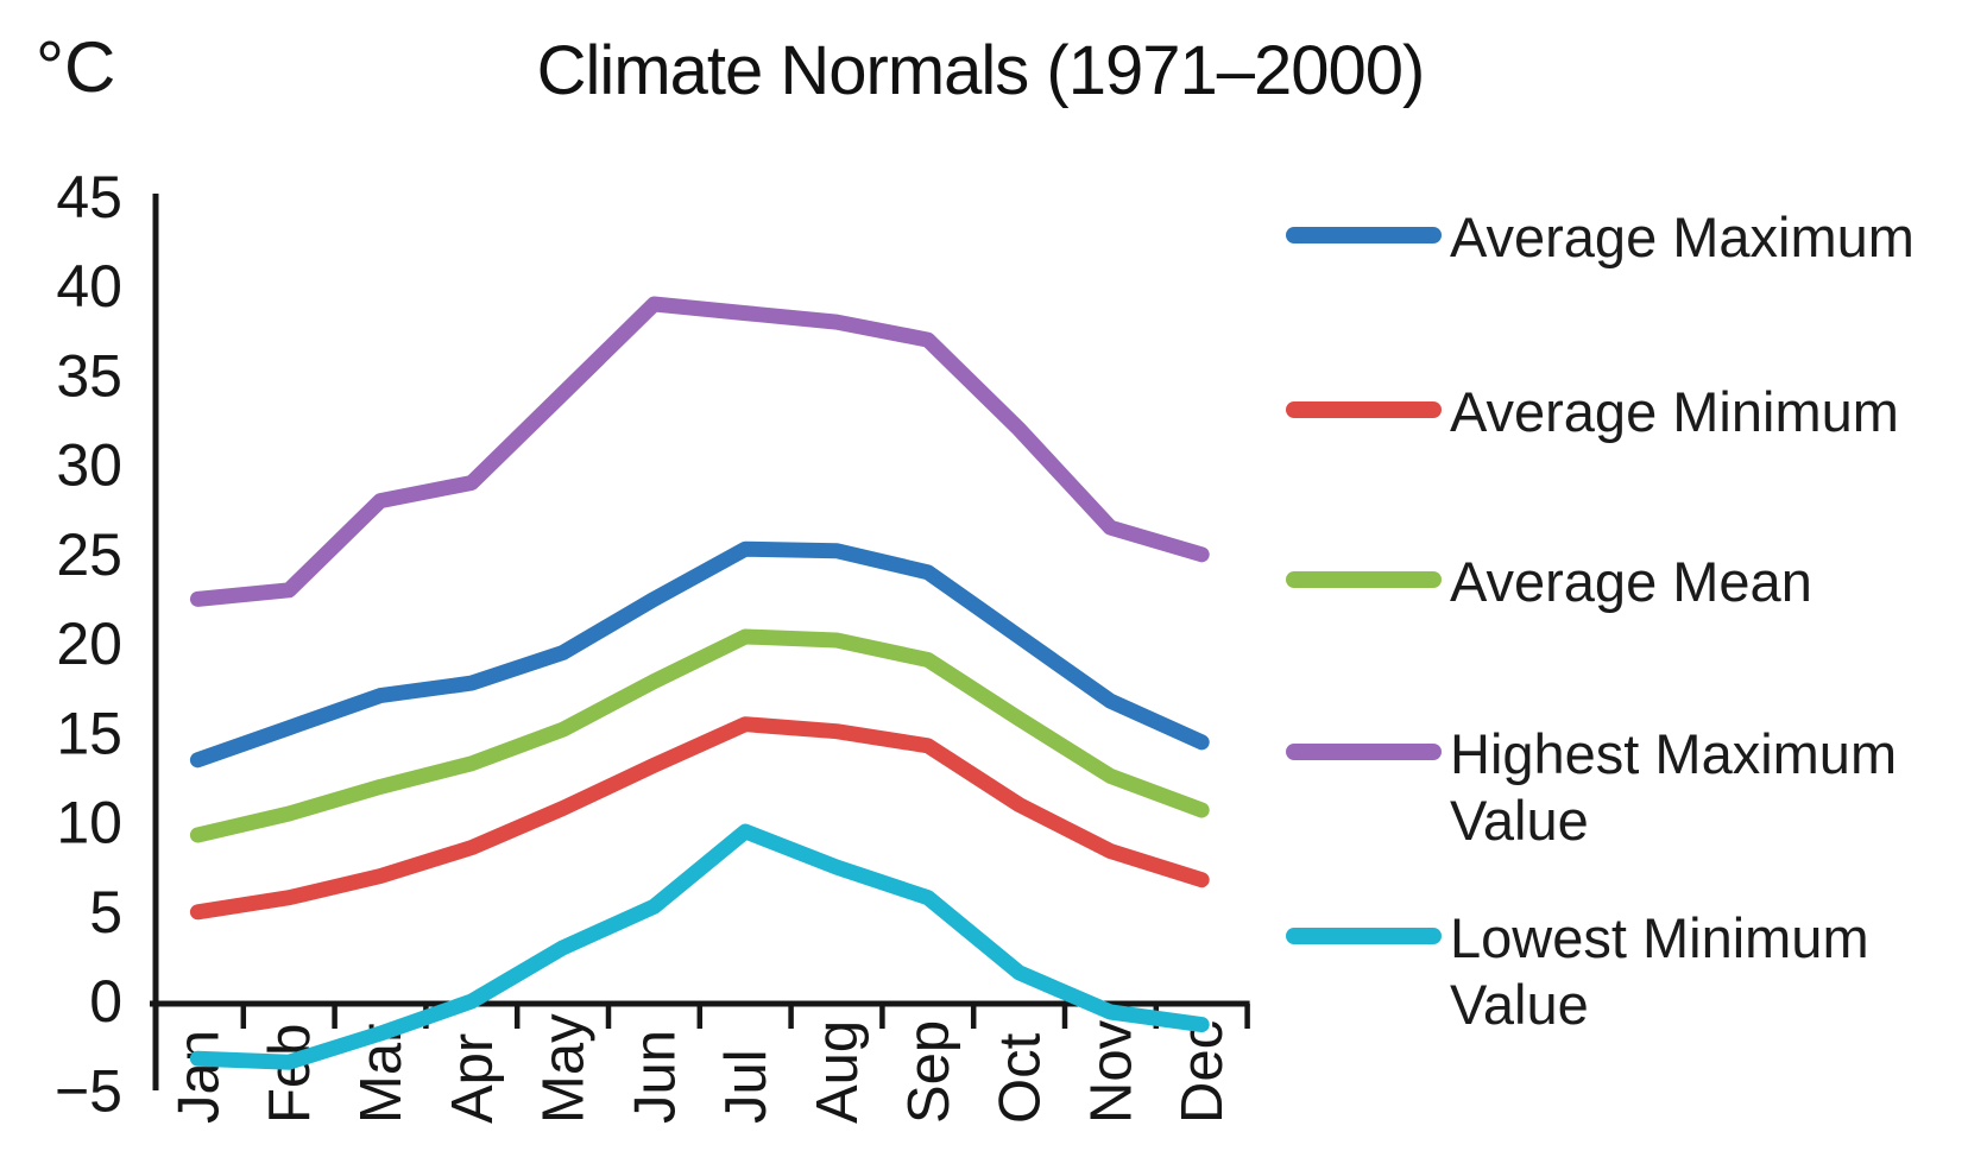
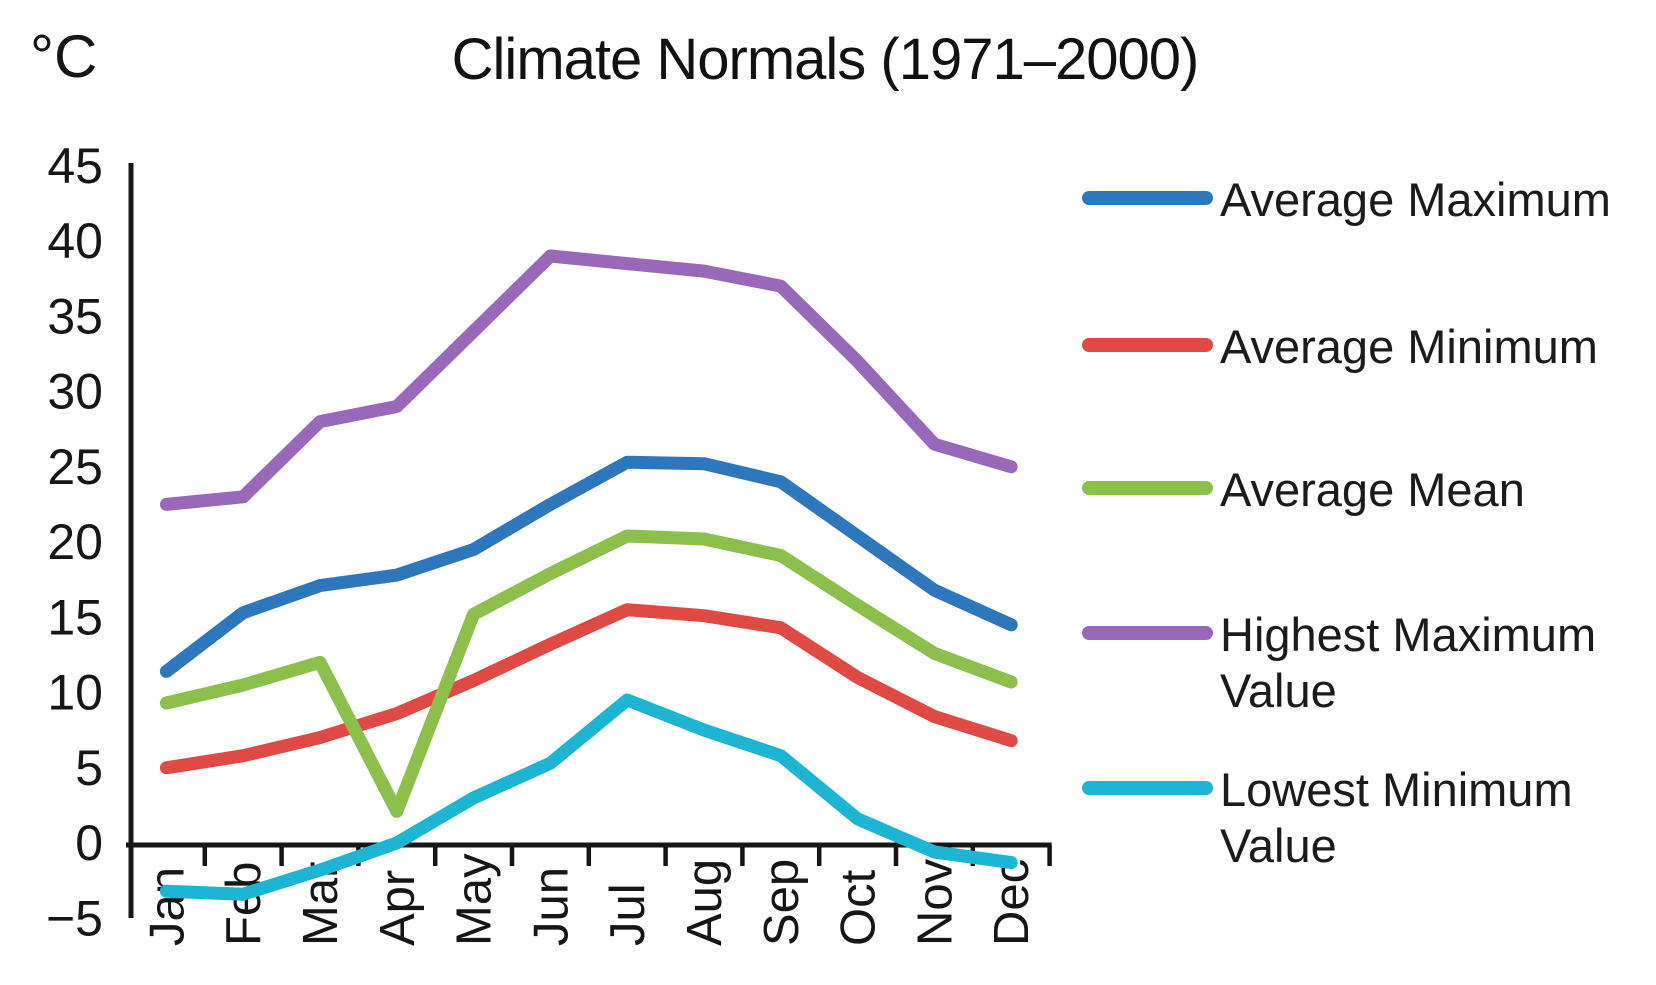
Average Maximum/Jan: 13.5 -> 11.4
Average Mean/Apr: 13.3 -> 2.1
